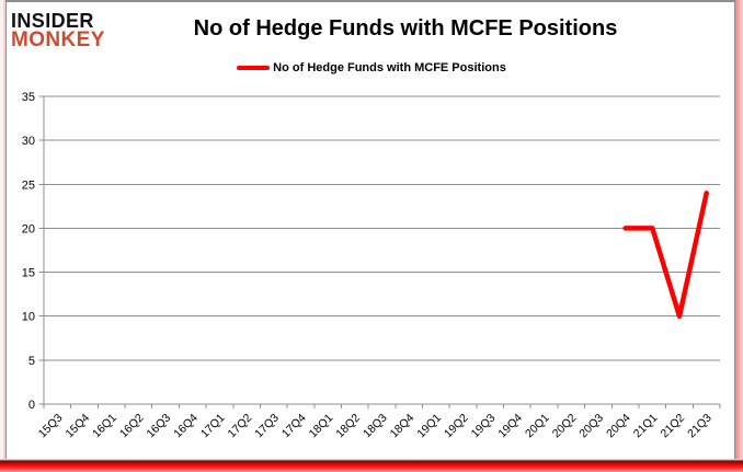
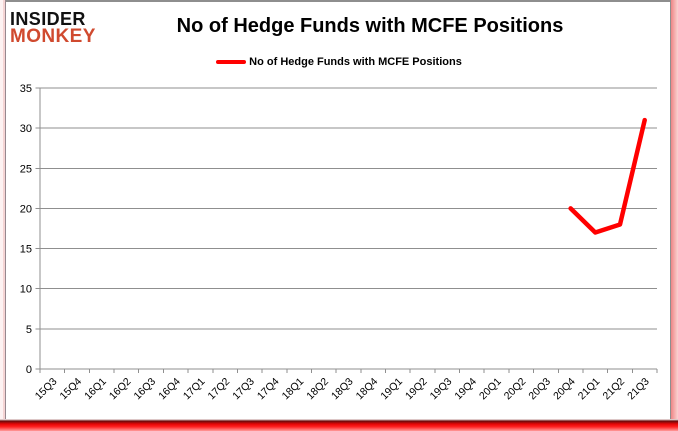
21Q1: 20 -> 17
21Q2: 10 -> 18
21Q3: 24 -> 31
